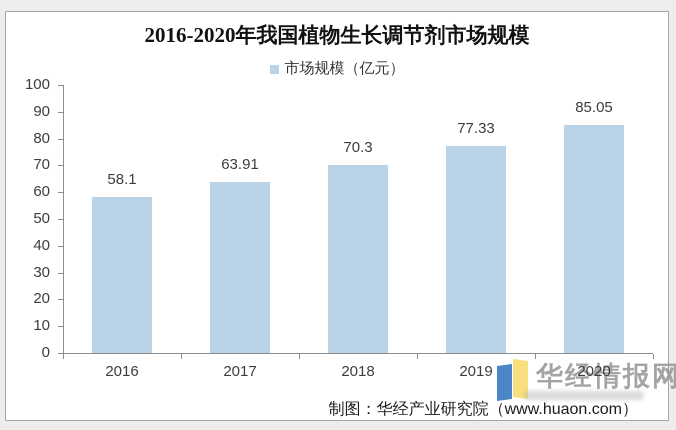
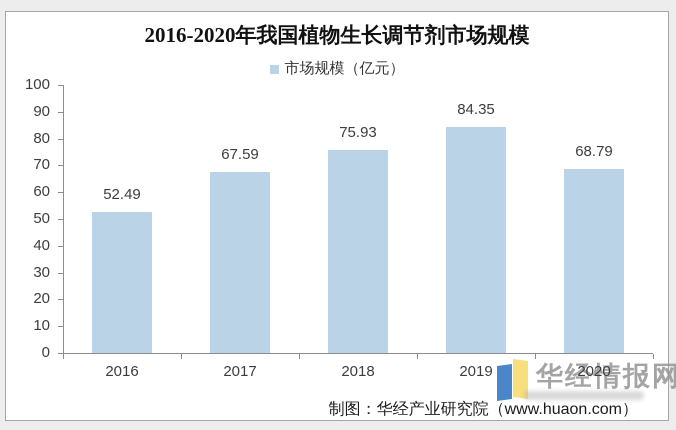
2016: 58.1 -> 52.49
2017: 63.91 -> 67.59
2018: 70.3 -> 75.93
2019: 77.33 -> 84.35
2020: 85.05 -> 68.79
